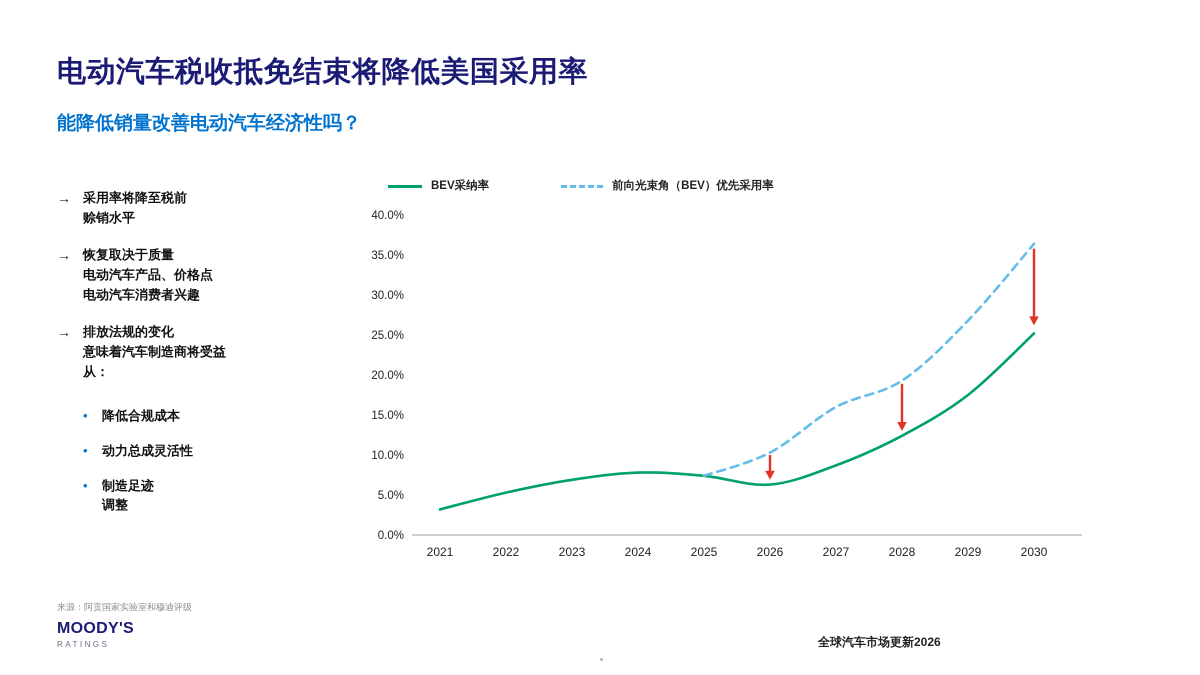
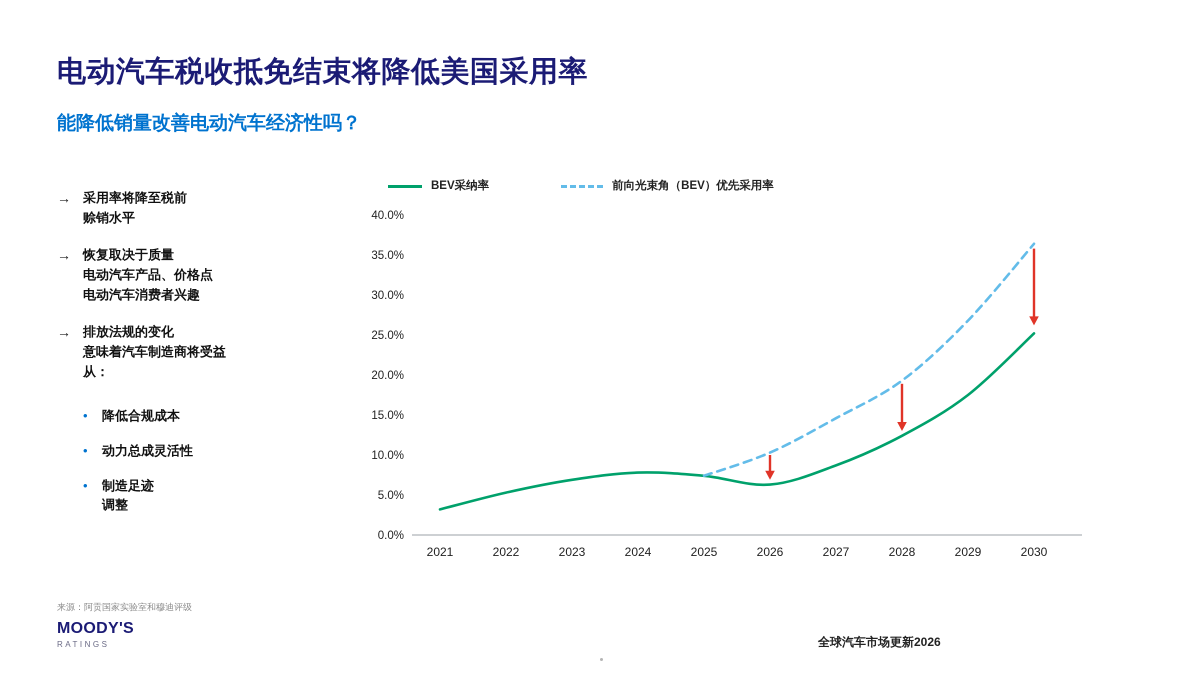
前向光束角（BEV）优先采用率/2027: 16% -> 15%
